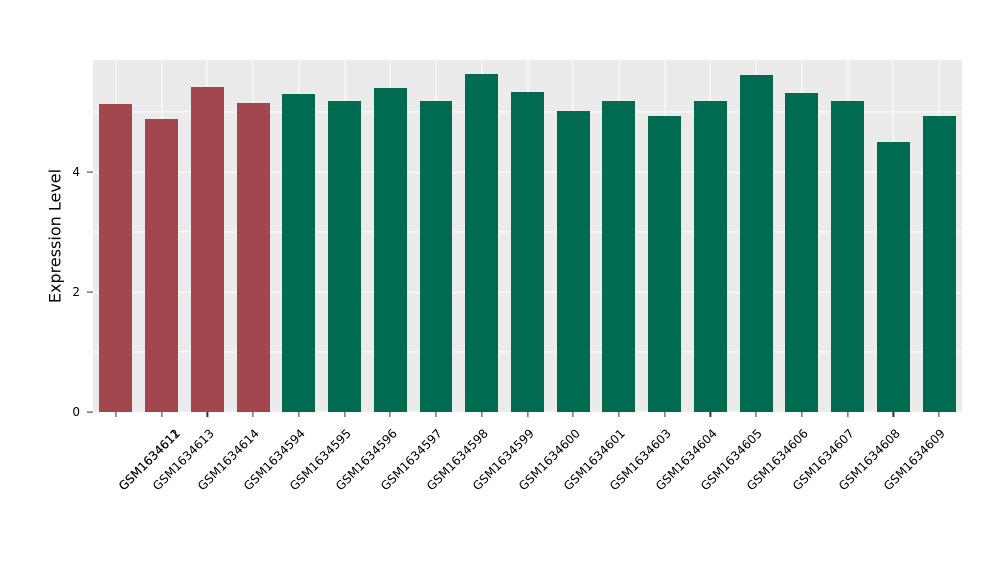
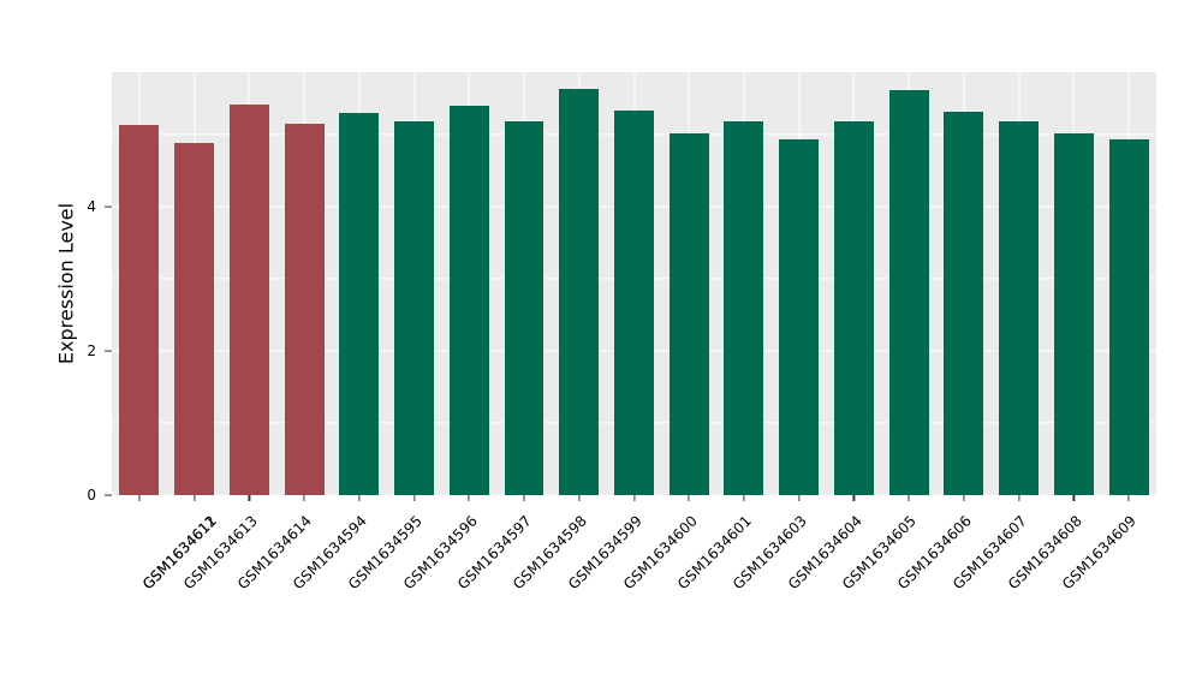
GSM1634608: 4.5 -> 5.0
